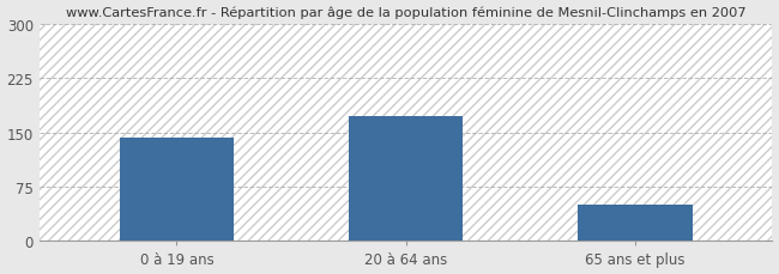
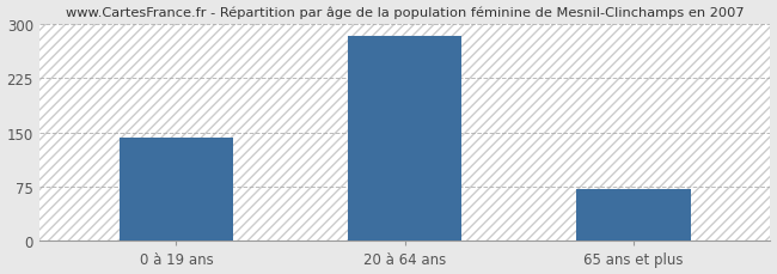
20 à 64 ans: 172 -> 284
65 ans et plus: 50 -> 71
